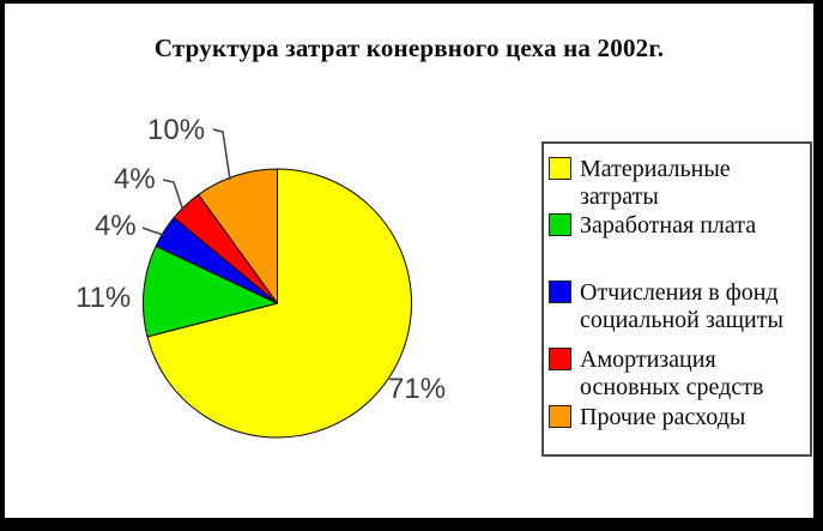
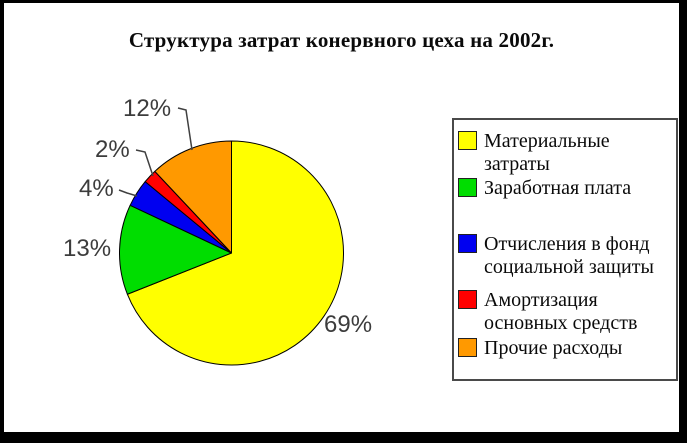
Материальные затраты: 71% -> 69%
Заработная плата: 11% -> 13%
Амортизация основных средств: 4% -> 2%
Прочие расходы: 10% -> 12%
